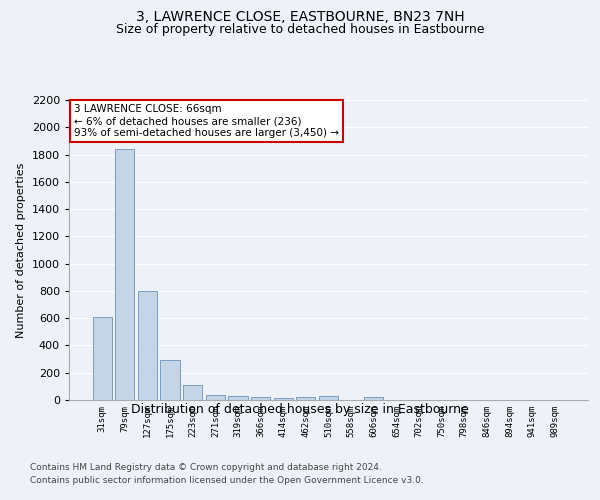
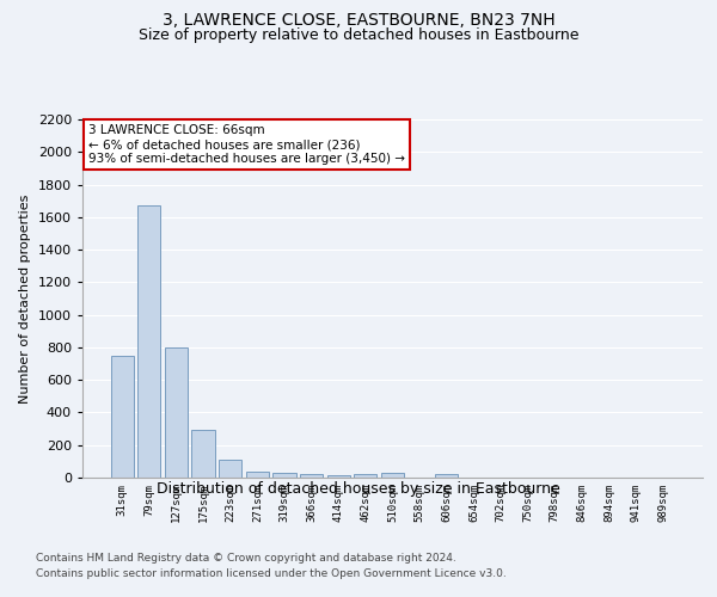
31sqm: 610 -> 750
79sqm: 1840 -> 1670
